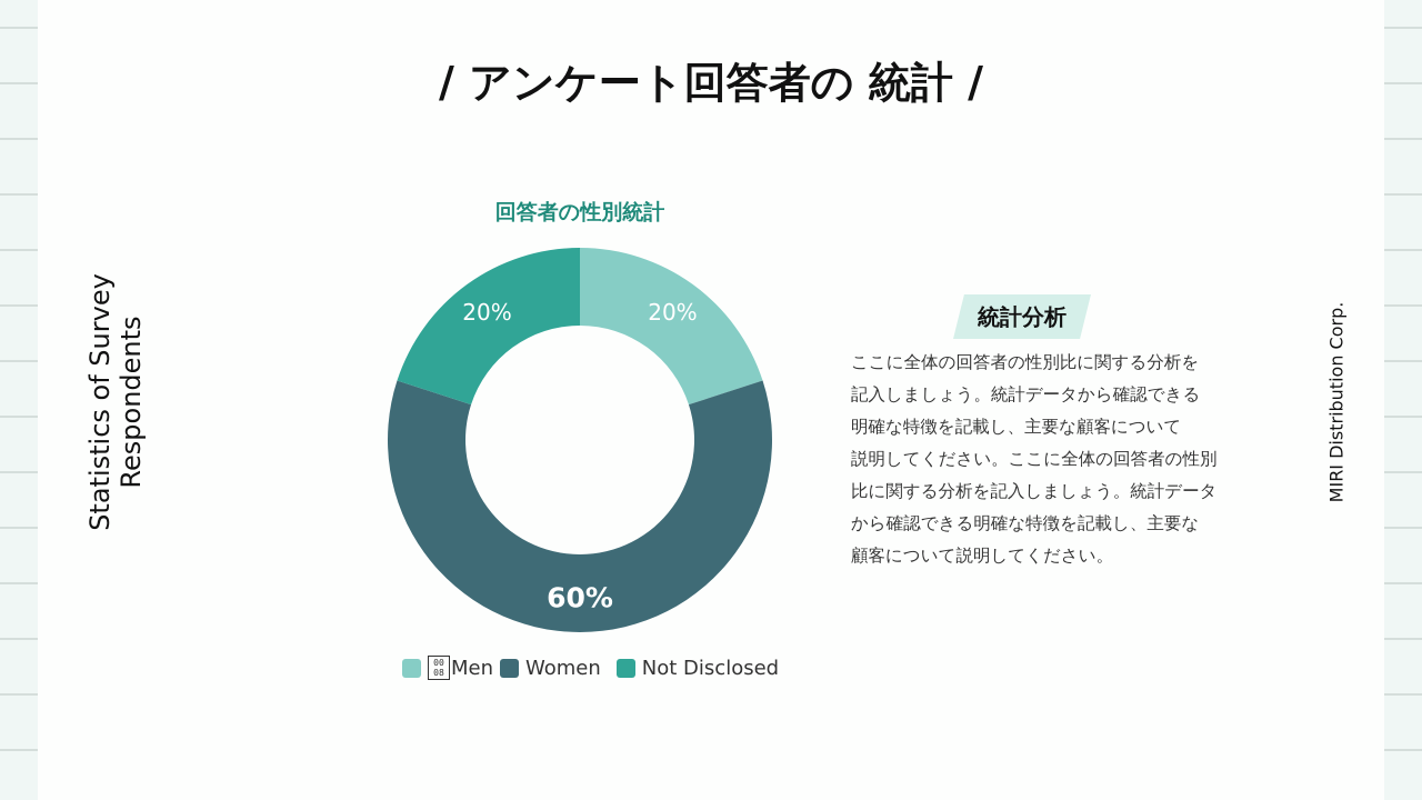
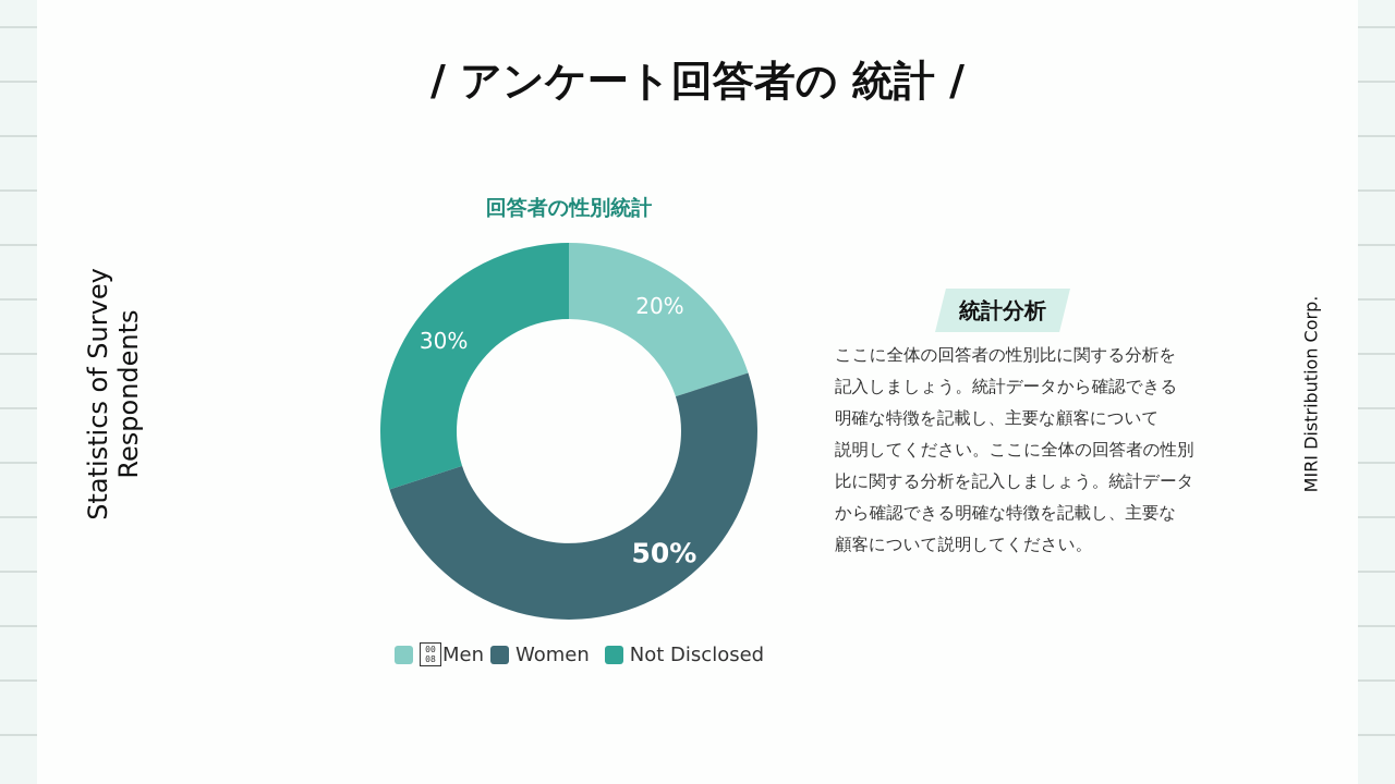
Women: 60% -> 50%
Not Disclosed: 20% -> 30%
